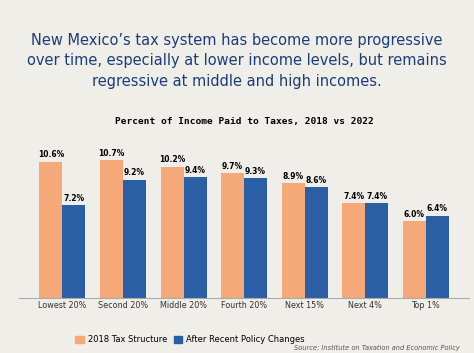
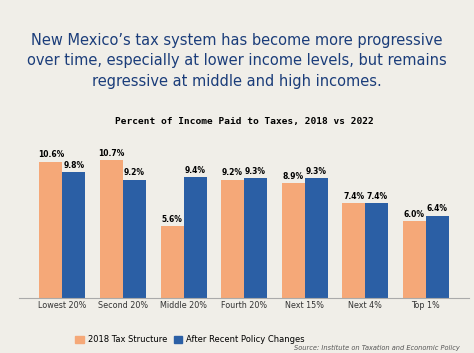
After Recent Policy Changes/Lowest 20%: 7.2% -> 9.8%
2018 Tax Structure/Middle 20%: 10.2% -> 5.6%
2018 Tax Structure/Fourth 20%: 9.7% -> 9.2%
After Recent Policy Changes/Next 15%: 8.6% -> 9.3%
